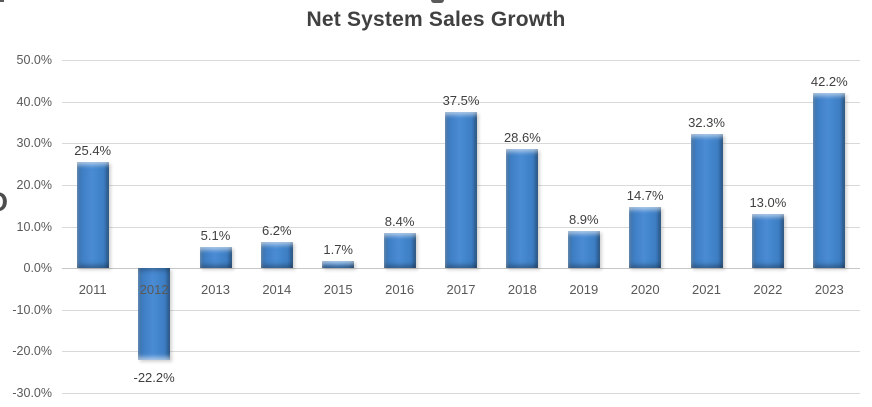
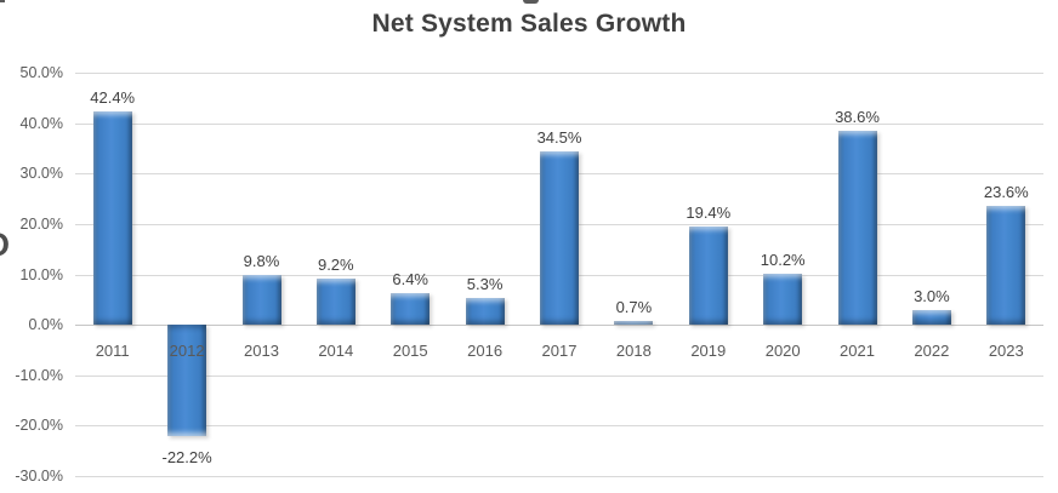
2011: 25.4% -> 42.4%
2013: 5.1% -> 9.8%
2014: 6.2% -> 9.2%
2015: 1.7% -> 6.4%
2016: 8.4% -> 5.3%
2017: 37.5% -> 34.5%
2018: 28.6% -> 0.7%
2019: 8.9% -> 19.4%
2020: 14.7% -> 10.2%
2021: 32.3% -> 38.6%
2022: 13.0% -> 3.0%
2023: 42.2% -> 23.6%
